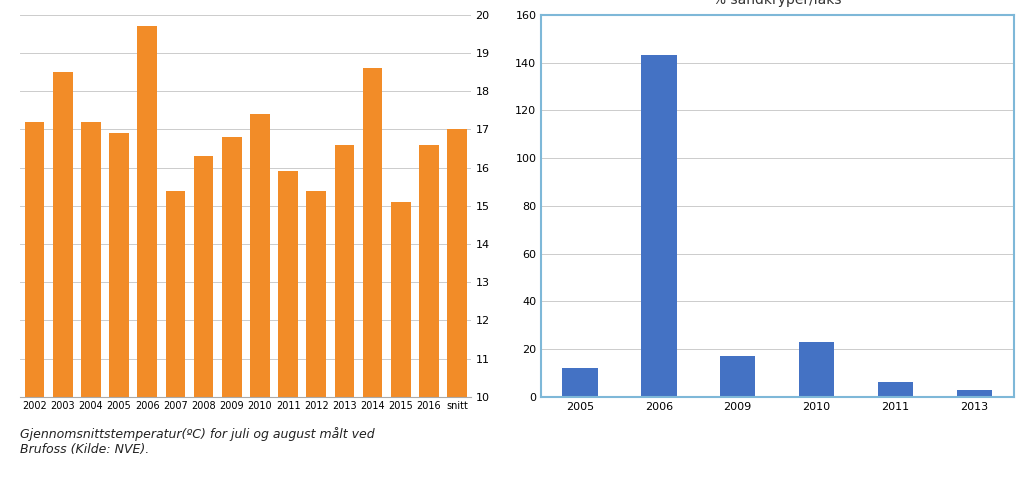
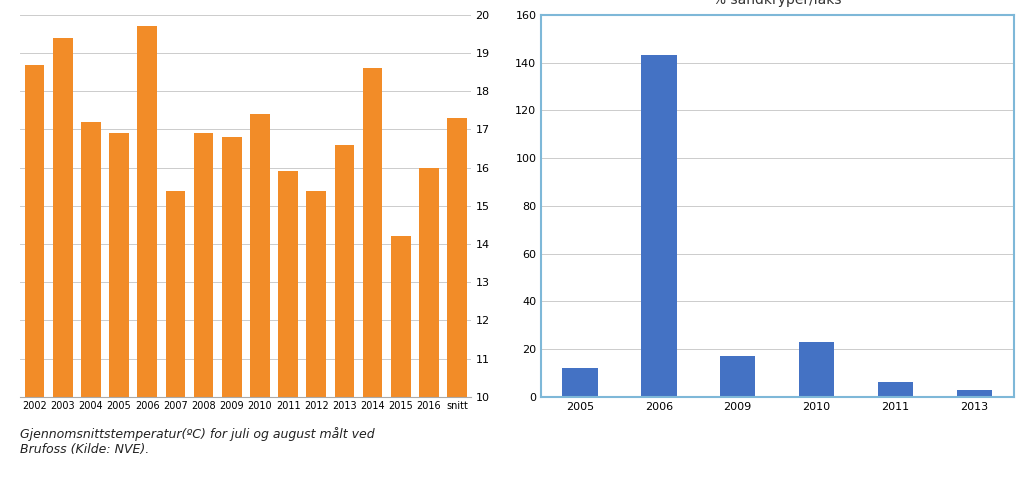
2002: 17.2 -> 18.7
2003: 18.5 -> 19.4
2008: 16.3 -> 16.9
2015: 15.1 -> 14.2
2016: 16.6 -> 16.0
snitt: 17.0 -> 17.3
